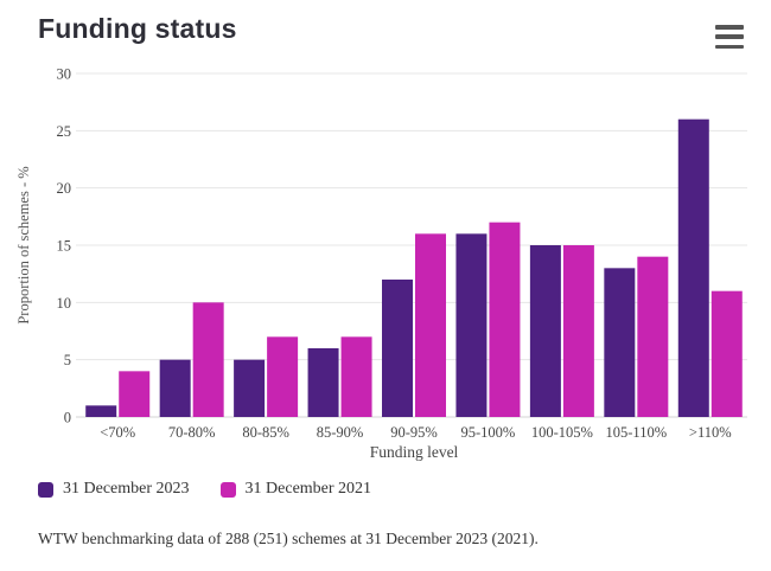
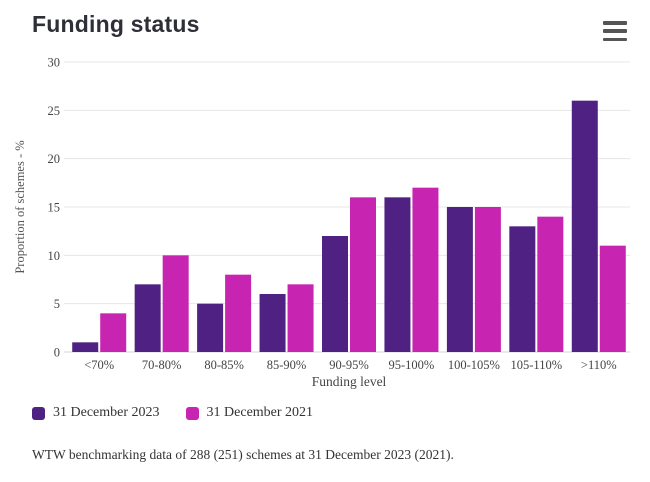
31 December 2023/70-80%: 5 -> 7
31 December 2021/80-85%: 7 -> 8
